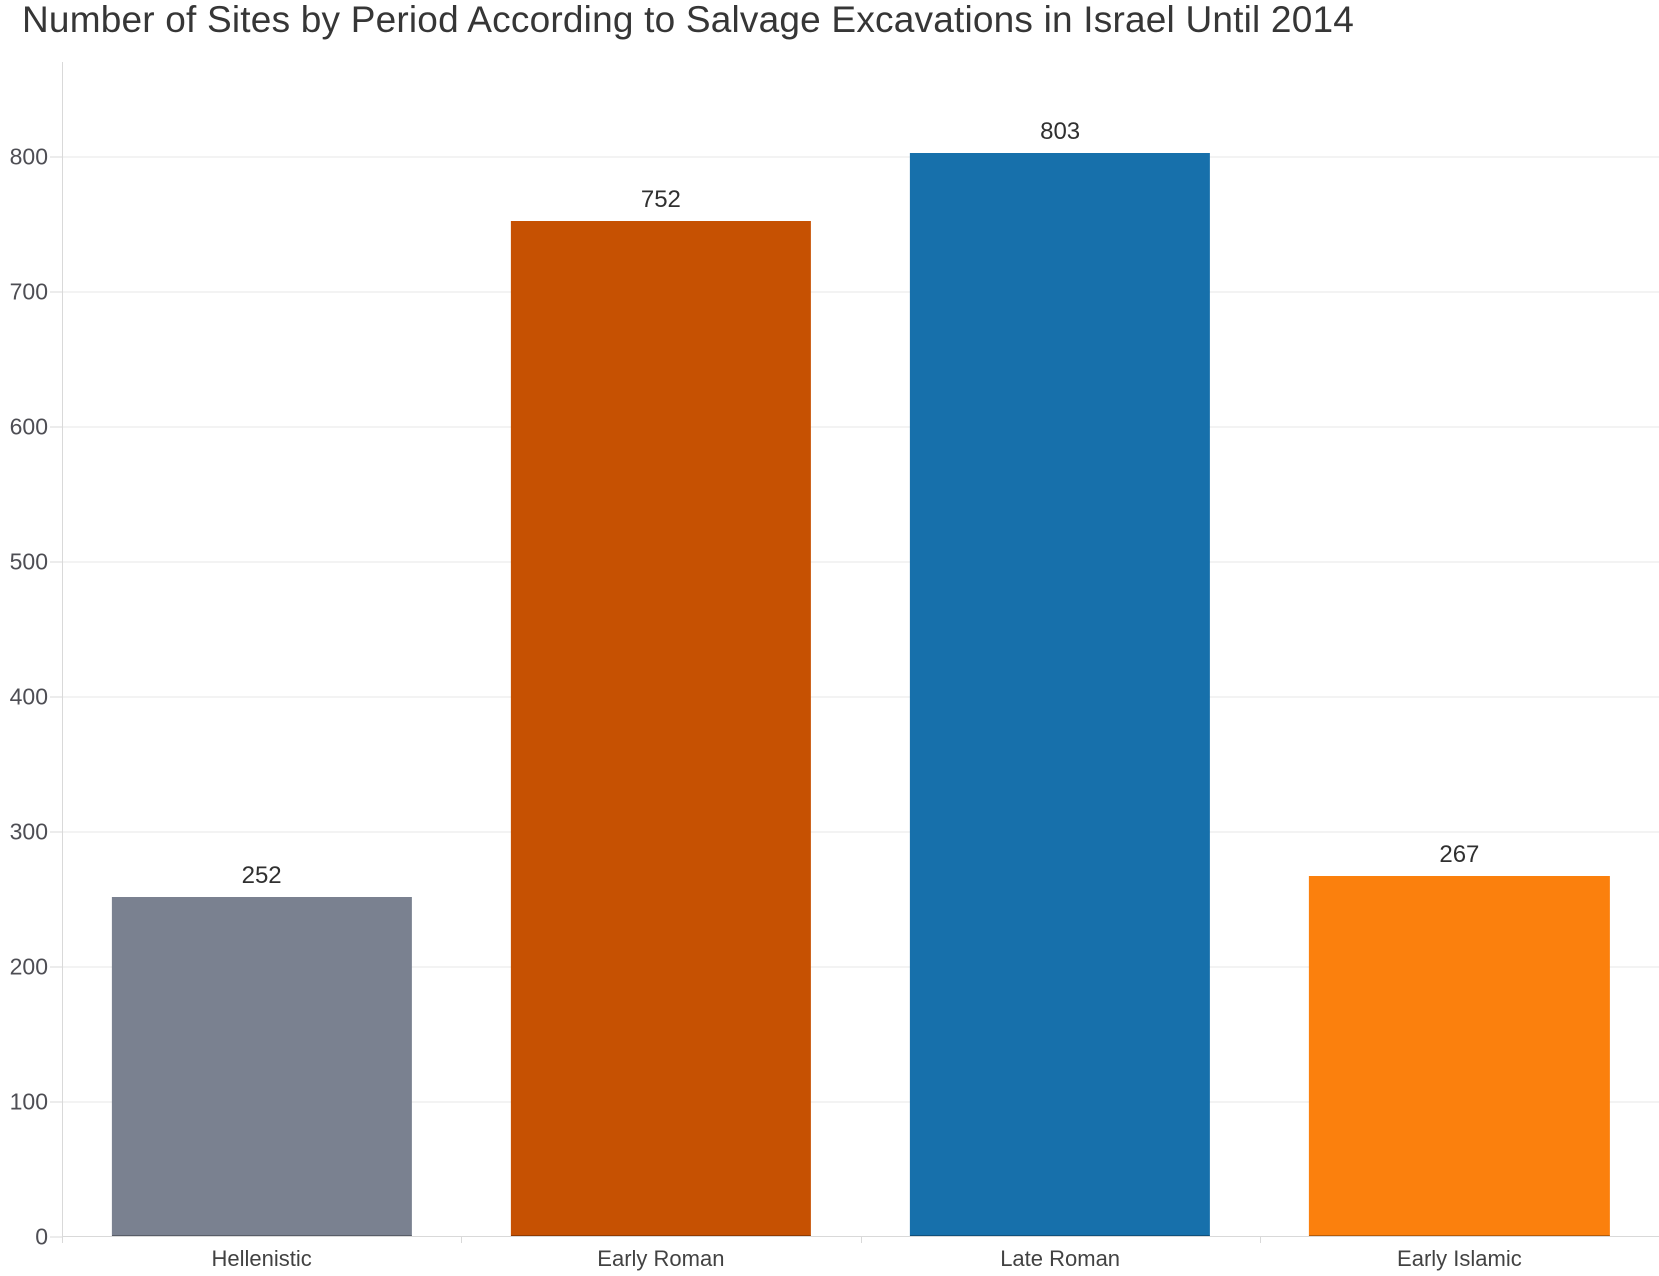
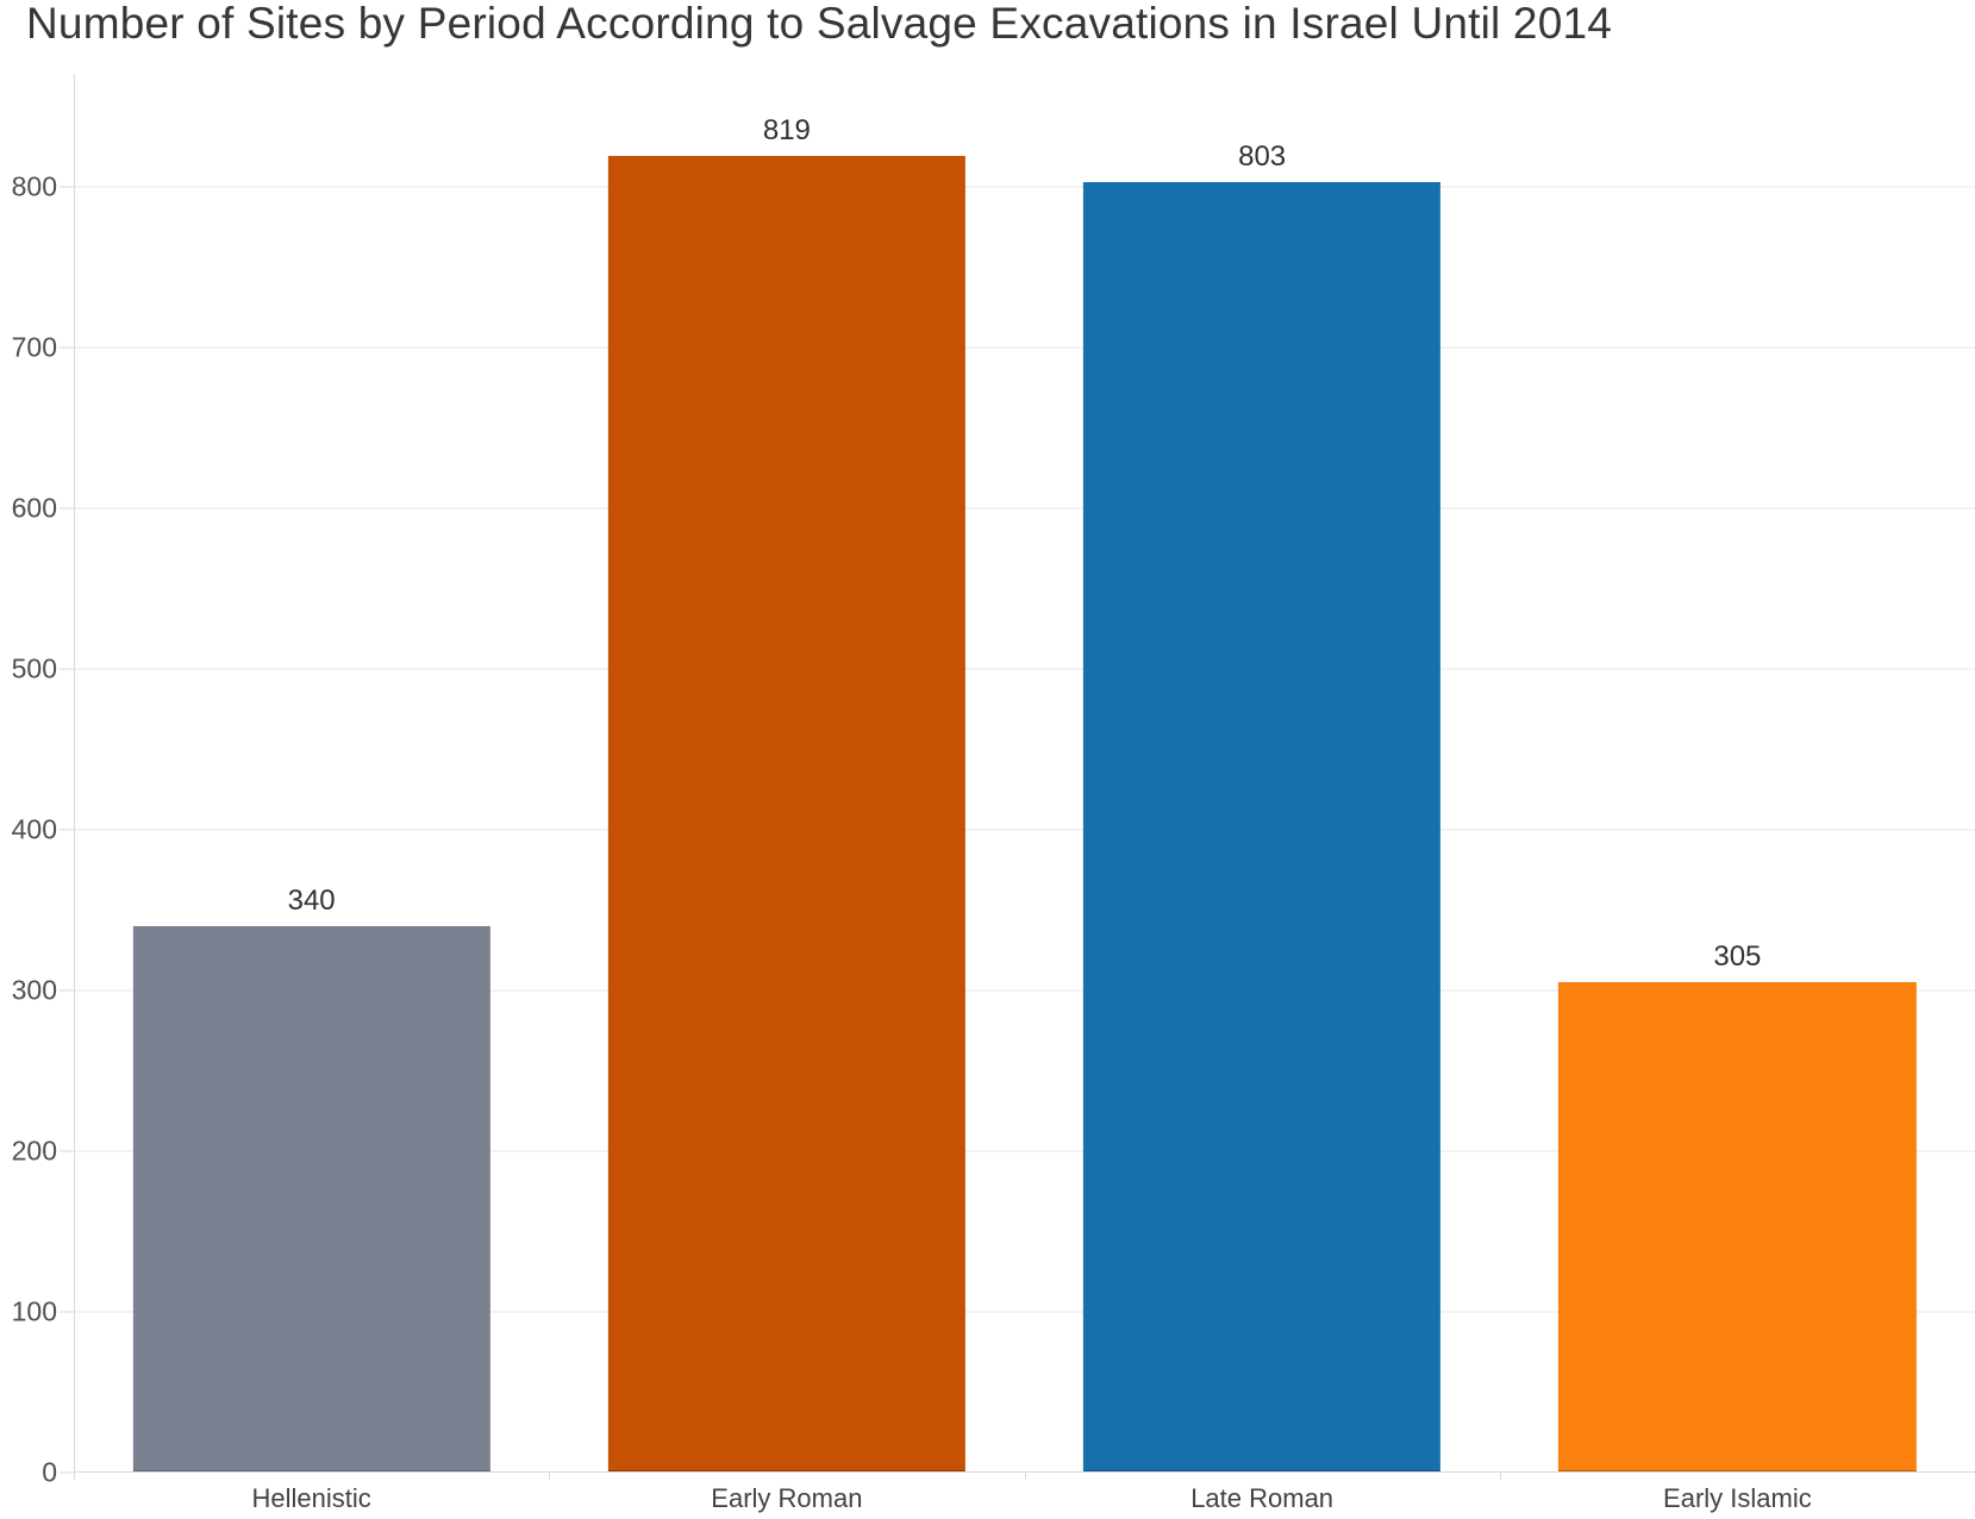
Hellenistic: 252 -> 340
Early Roman: 752 -> 819
Early Islamic: 267 -> 305
